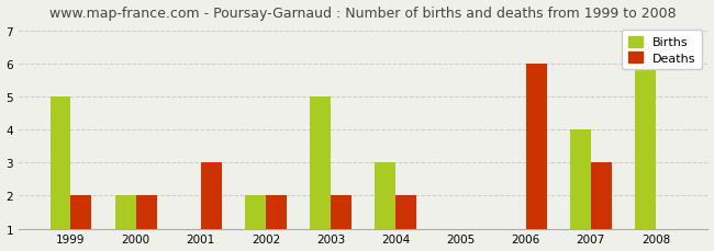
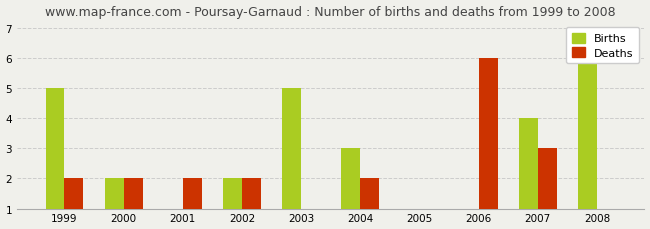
Deaths/2001: 3 -> 2
Deaths/2003: 2 -> 1
